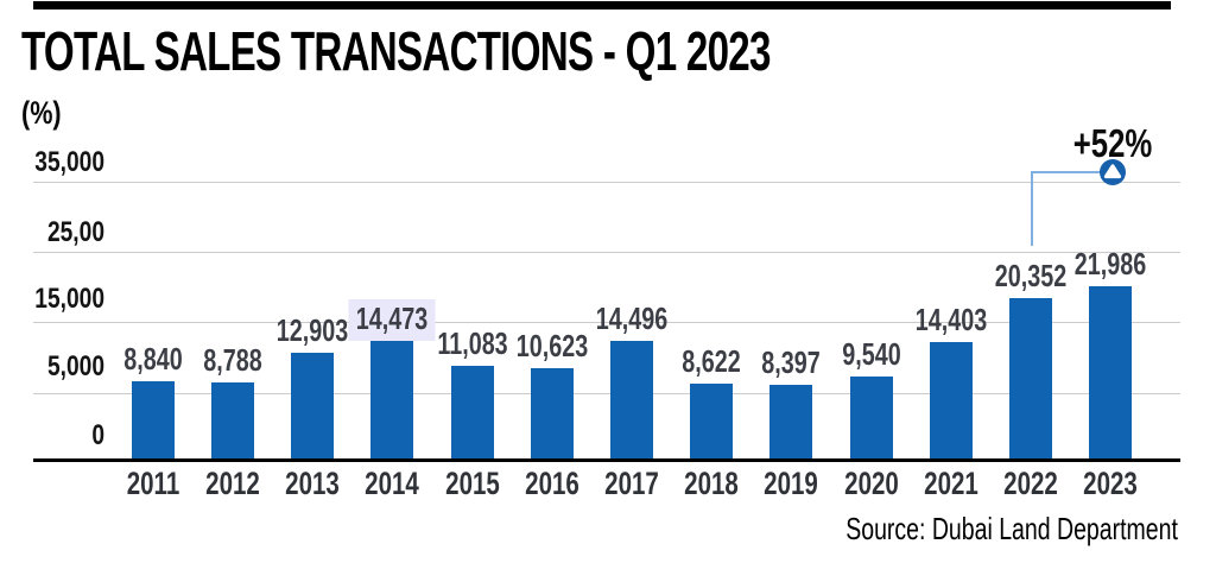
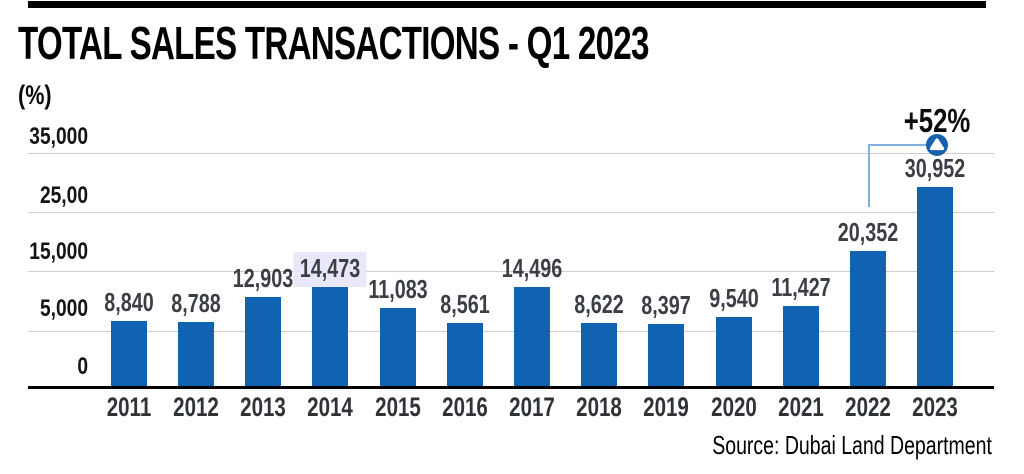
2016: 10,623 -> 8,561
2021: 14,403 -> 11,427
2023: 21,986 -> 30,952
